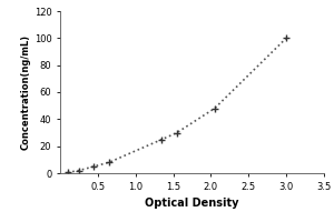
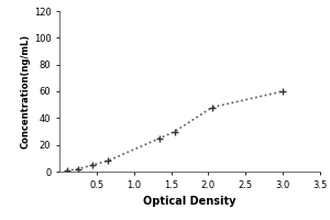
3.0: 100 -> 60
